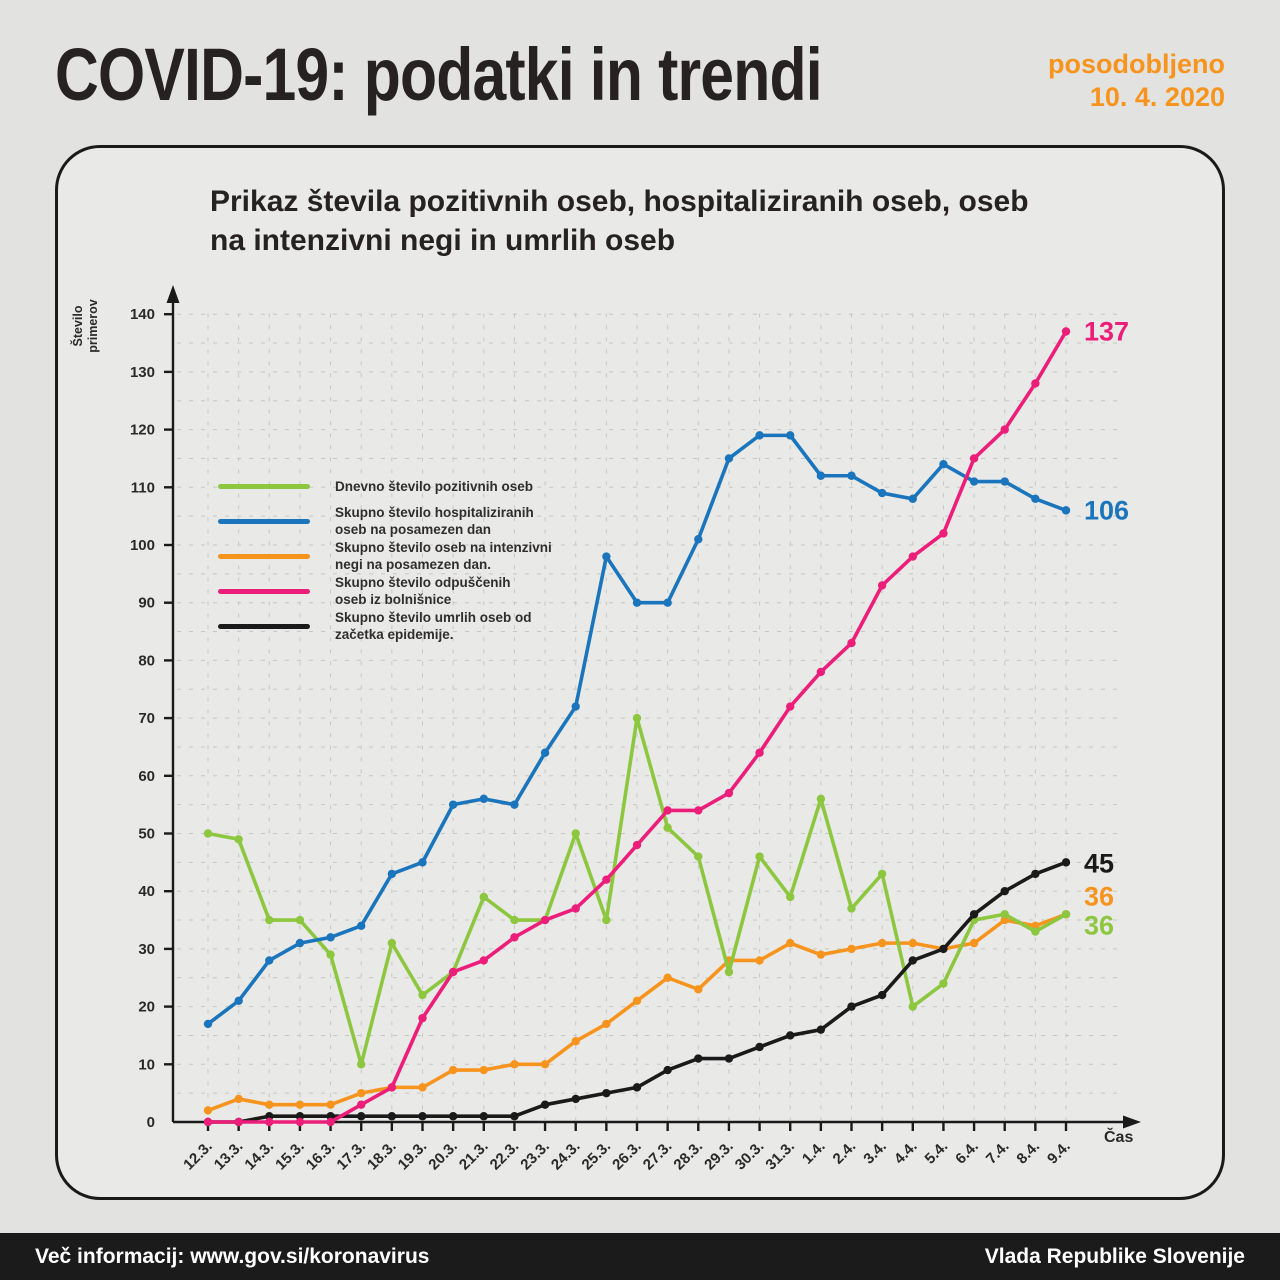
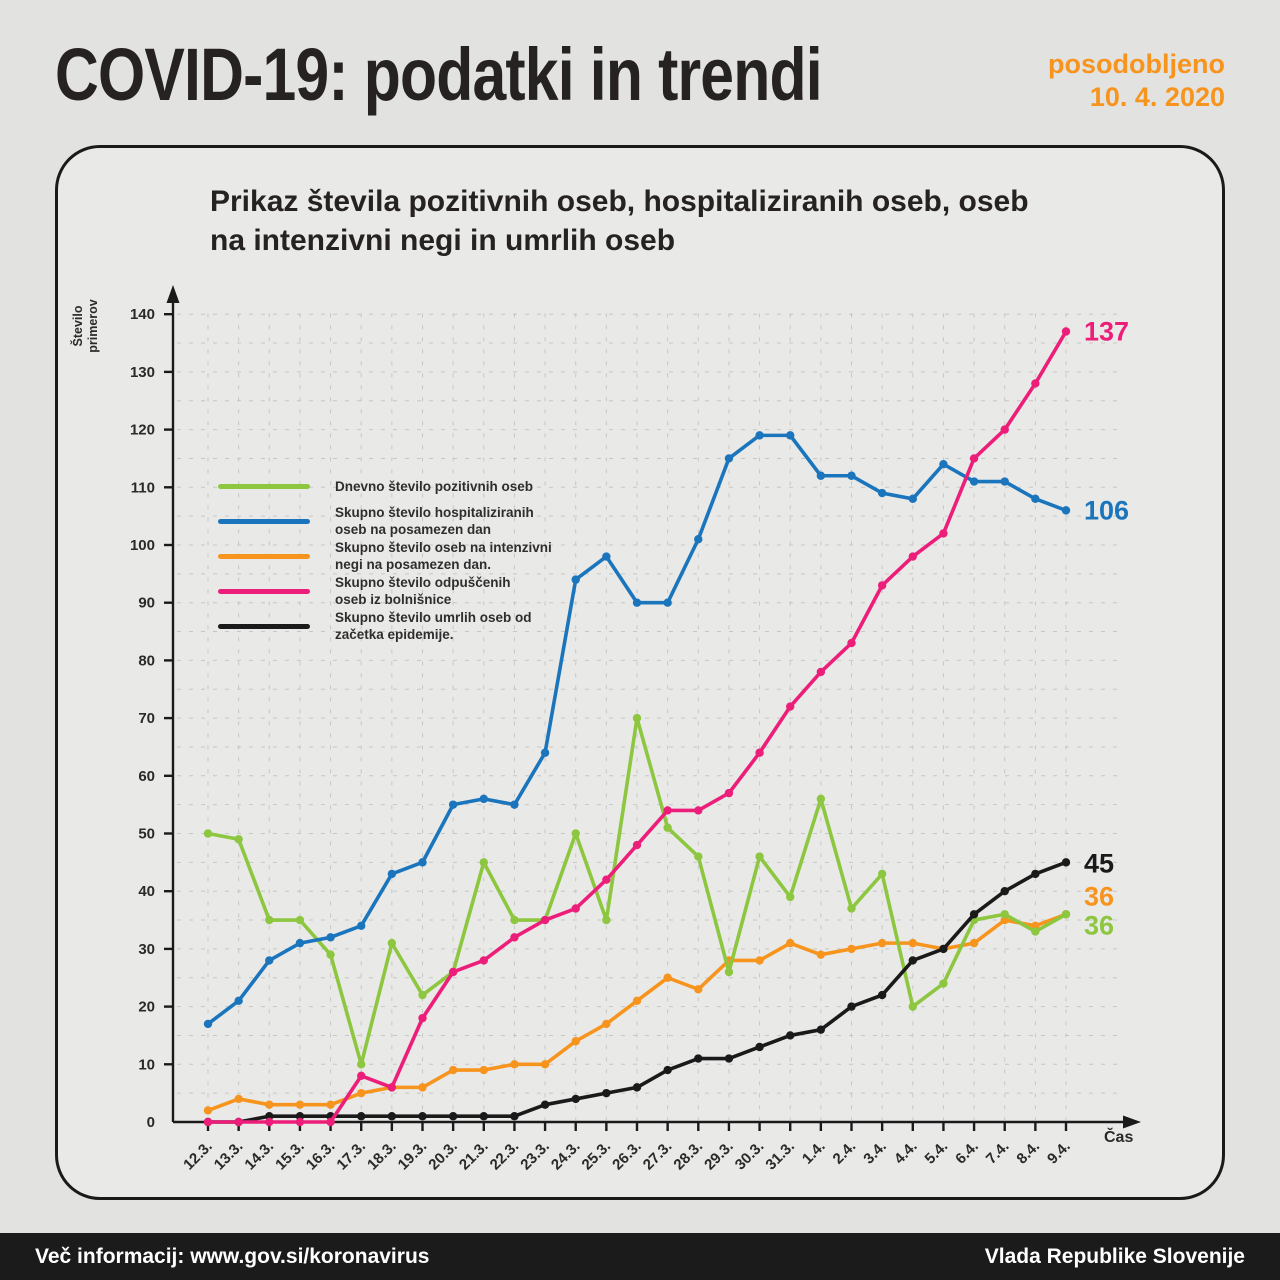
Skupno število odpuščenih oseb iz bolnišnice/17.3.: 3 -> 8
Dnevno število pozitivnih oseb/21.3.: 39 -> 45
Skupno število hospitaliziranih oseb na posamezen dan/24.3.: 72 -> 94
